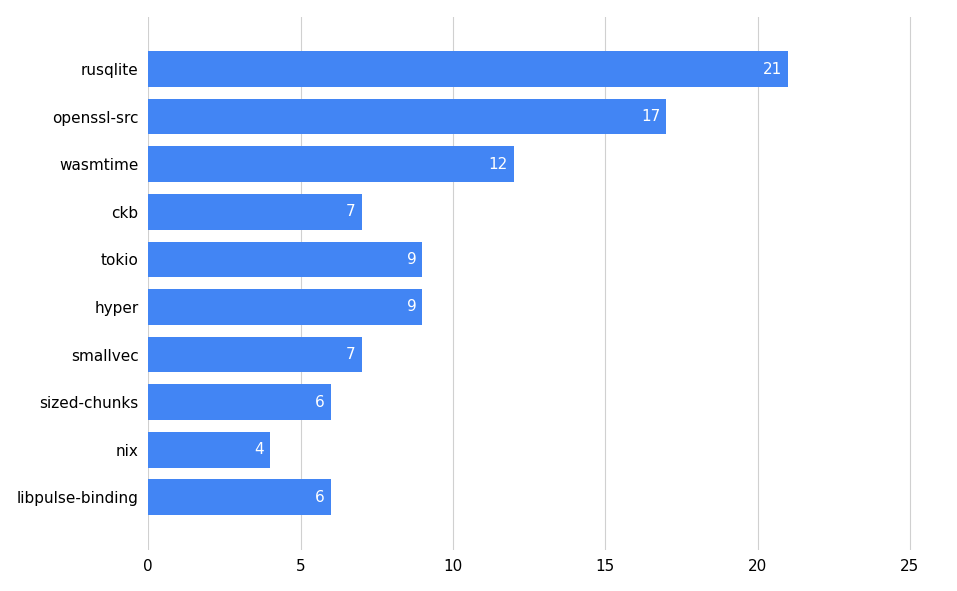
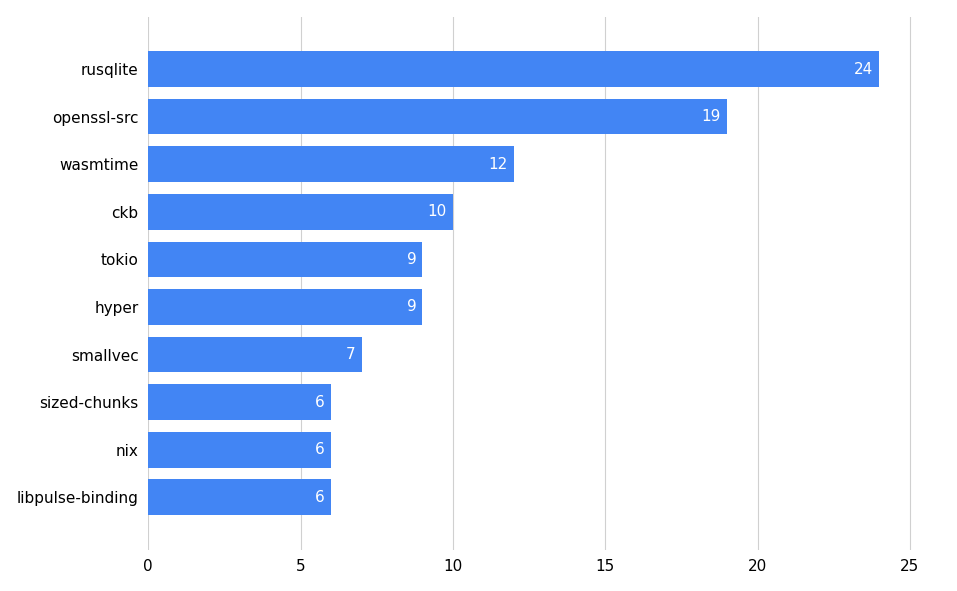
rusqlite: 21 -> 24
openssl-src: 17 -> 19
ckb: 7 -> 10
nix: 4 -> 6
